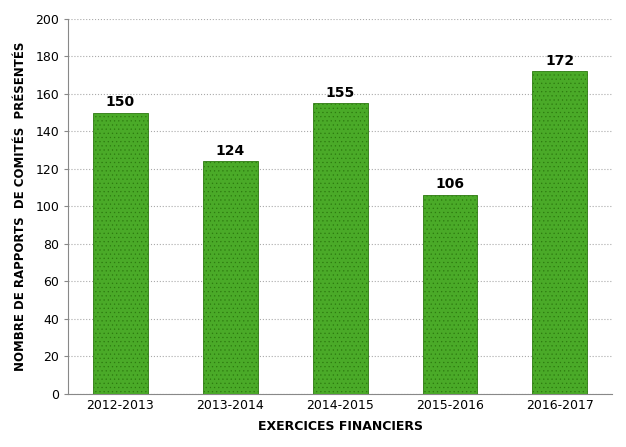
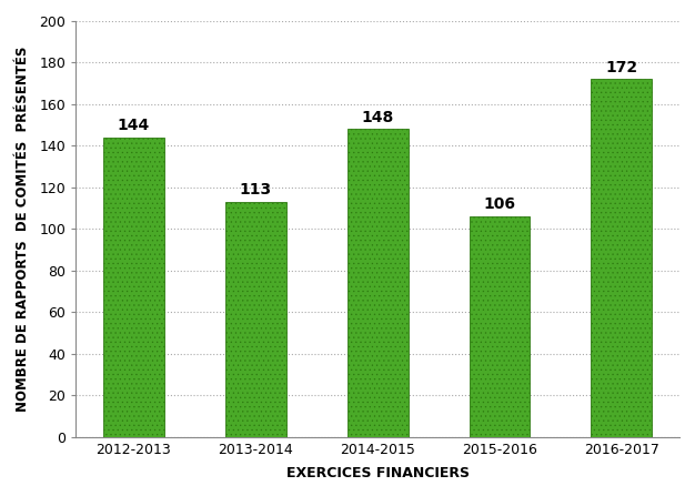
2012-2013: 150 -> 144
2013-2014: 124 -> 113
2014-2015: 155 -> 148
